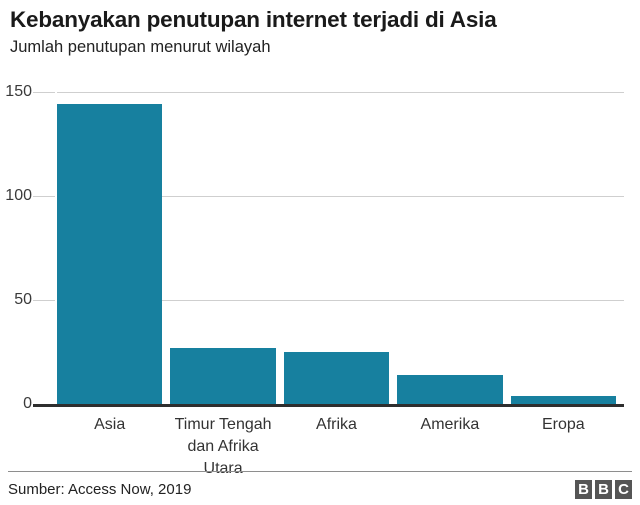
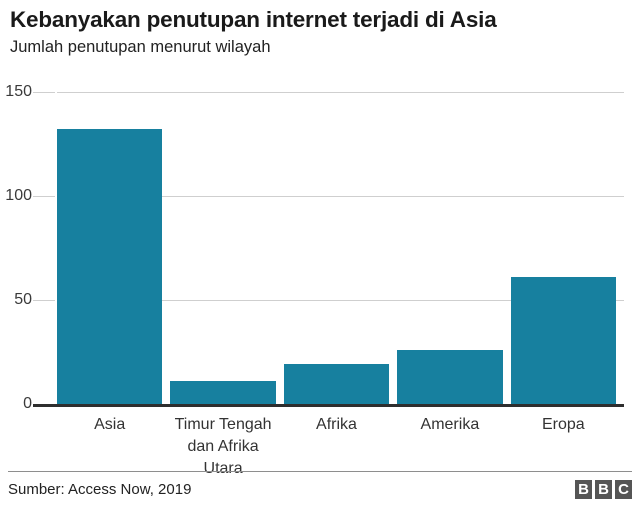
Asia: 144 -> 132
Timur Tengah dan Afrika Utara: 27 -> 11
Afrika: 25 -> 19
Amerika: 14 -> 26
Eropa: 4 -> 61
